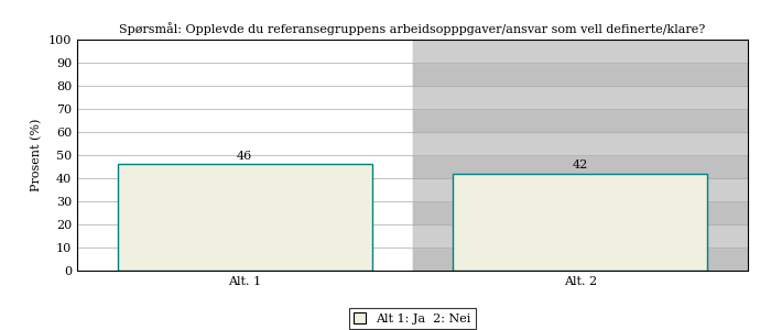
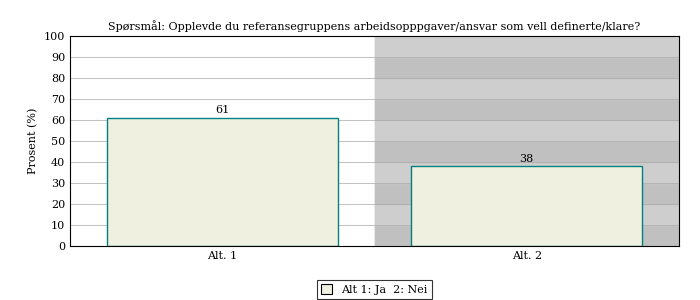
Alt. 1: 46 -> 61
Alt. 2: 42 -> 38
